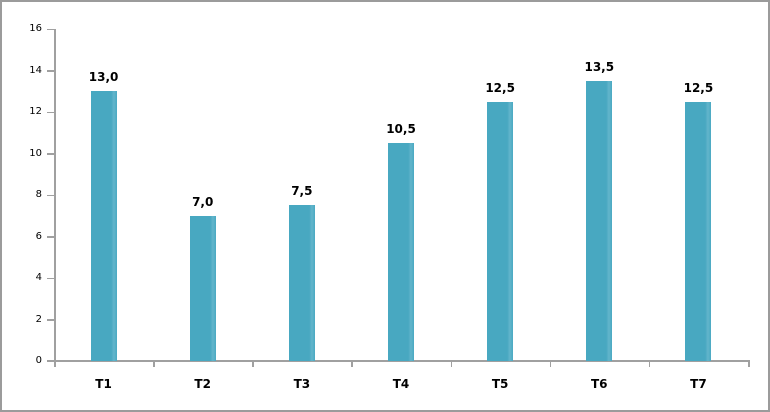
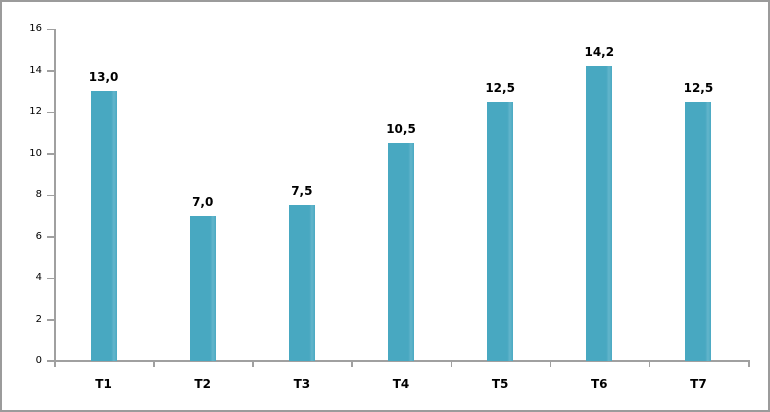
T6: 13,5 -> 14,2
